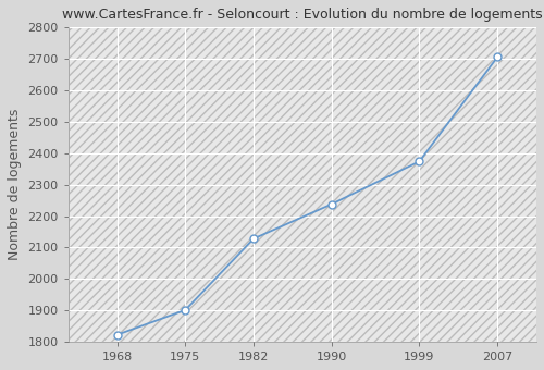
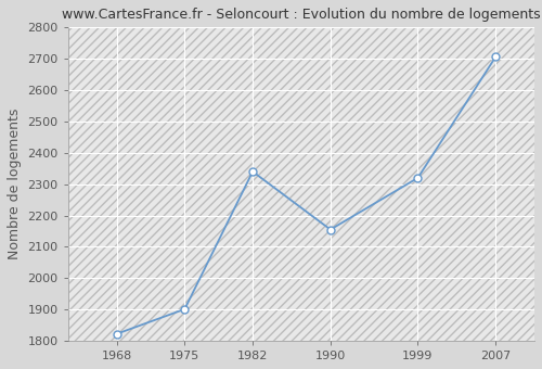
1982: 2128 -> 2340
1990: 2238 -> 2155
1999: 2374 -> 2320
